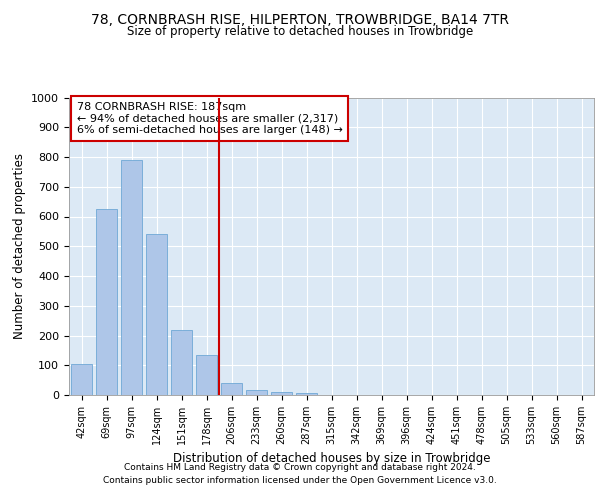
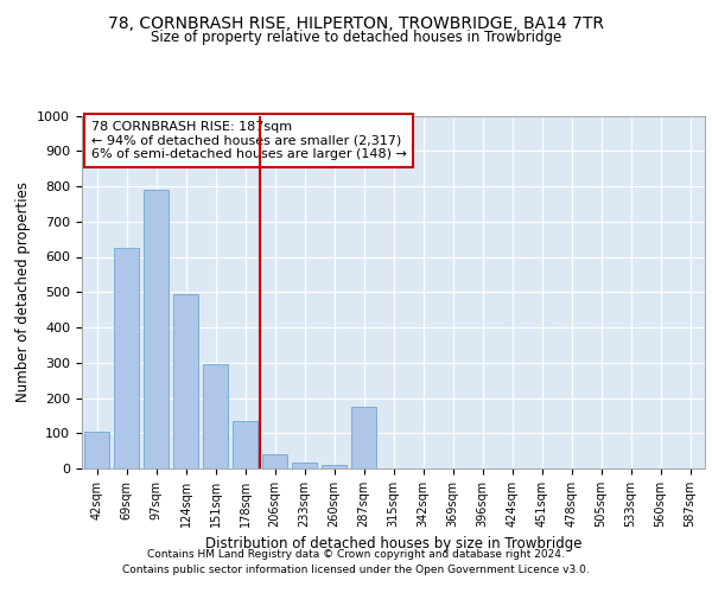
124sqm: 540 -> 495
151sqm: 220 -> 295
287sqm: 8 -> 175
